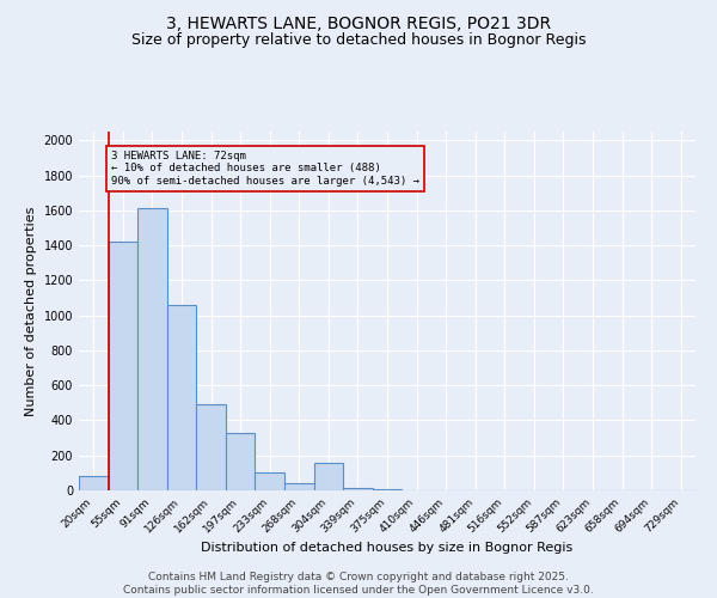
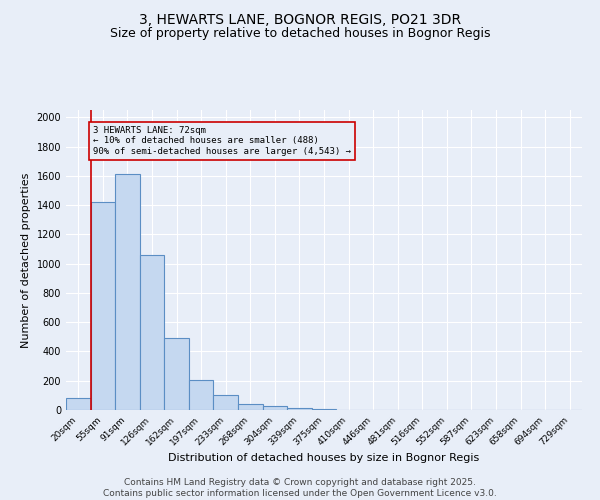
197sqm: 330 -> 200
304sqm: 160 -> 20
